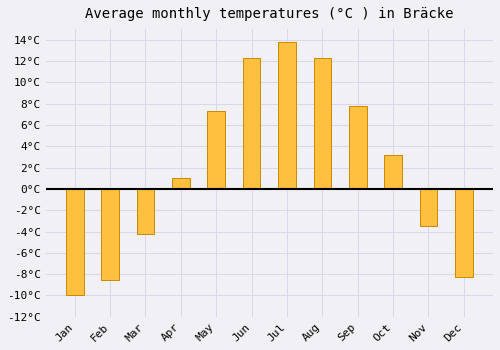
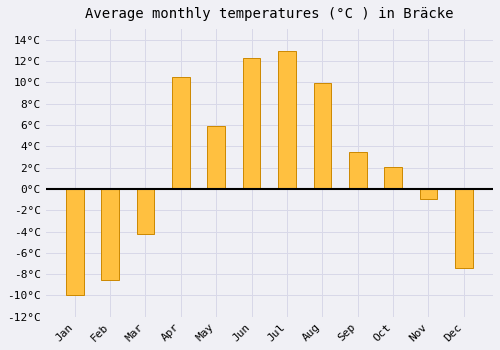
Apr: 1.0°C -> 10.5°C
May: 7.3°C -> 5.9°C
Jul: 13.8°C -> 12.9°C
Aug: 12.3°C -> 9.9°C
Sep: 7.8°C -> 3.5°C
Oct: 3.2°C -> 2.1°C
Nov: -3.5°C -> -0.9°C
Dec: -8.3°C -> -7.4°C
